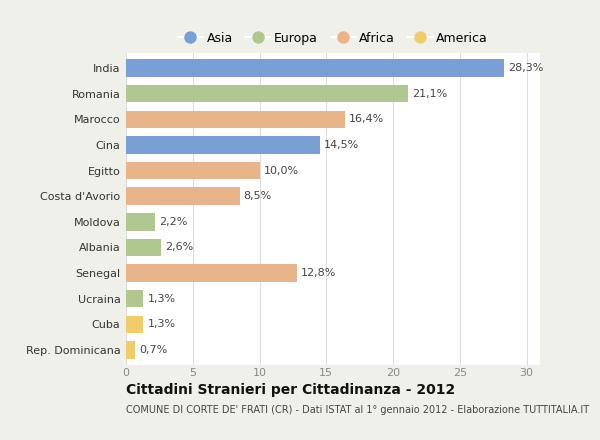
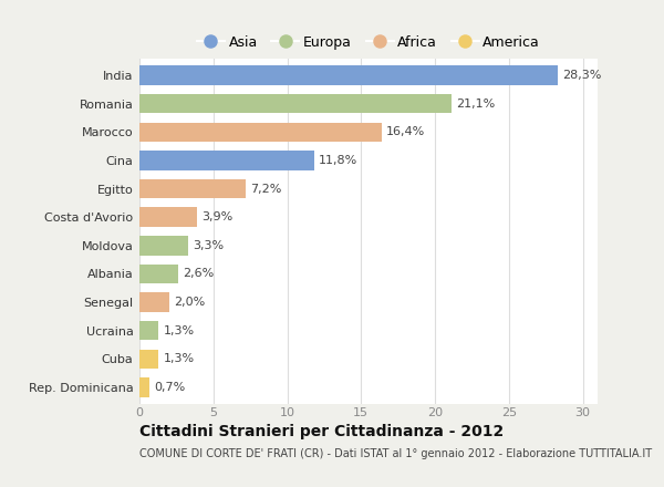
Cina: 14,5% -> 11,8%
Egitto: 10,0% -> 7,2%
Costa d'Avorio: 8,5% -> 3,9%
Moldova: 2,2% -> 3,3%
Senegal: 12,8% -> 2,0%
